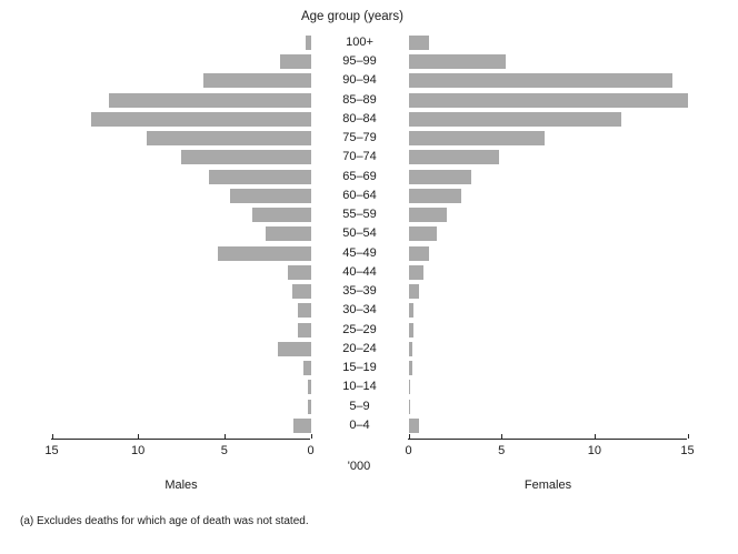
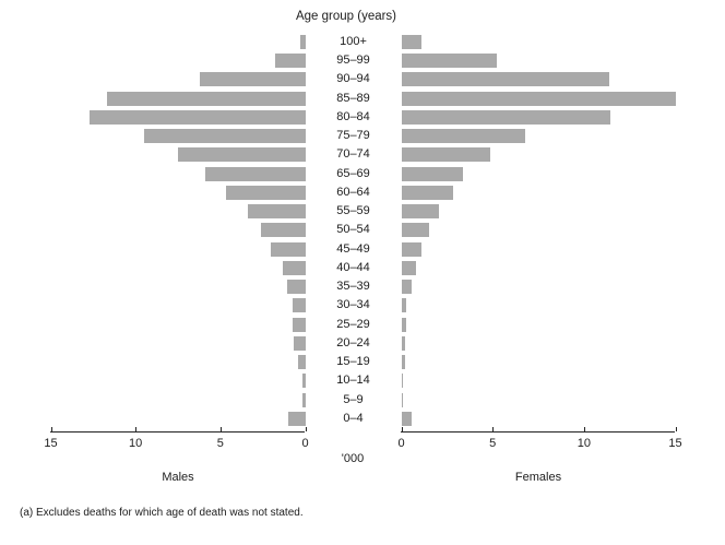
Females/90–94: 14.2 -> 11.4
Females/75–79: 7.3 -> 6.8
Males/45–49: 5.4 -> 2.0
Males/20–24: 1.9 -> 0.7
